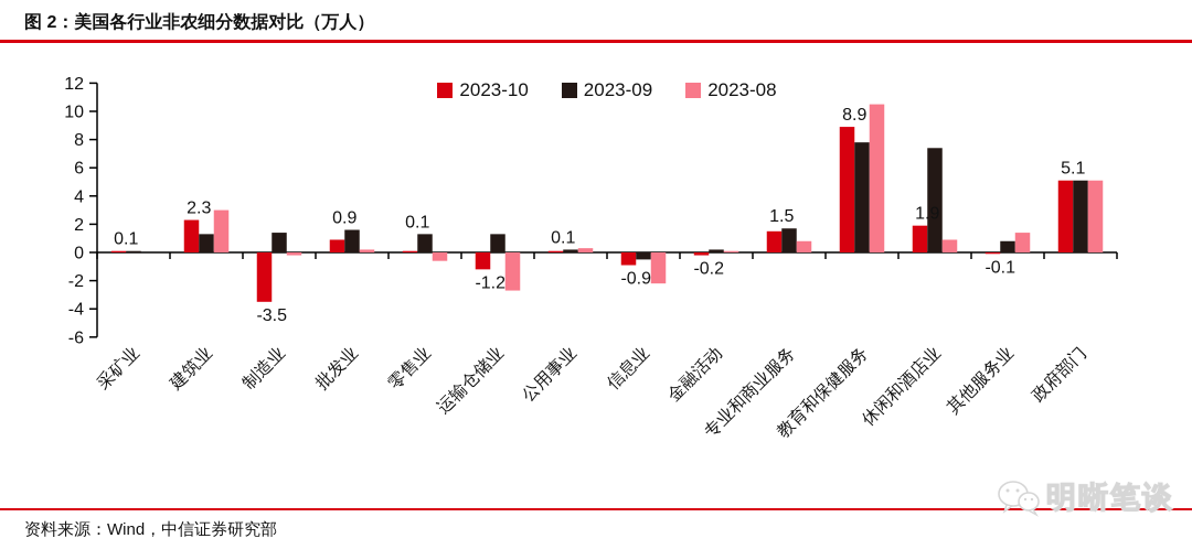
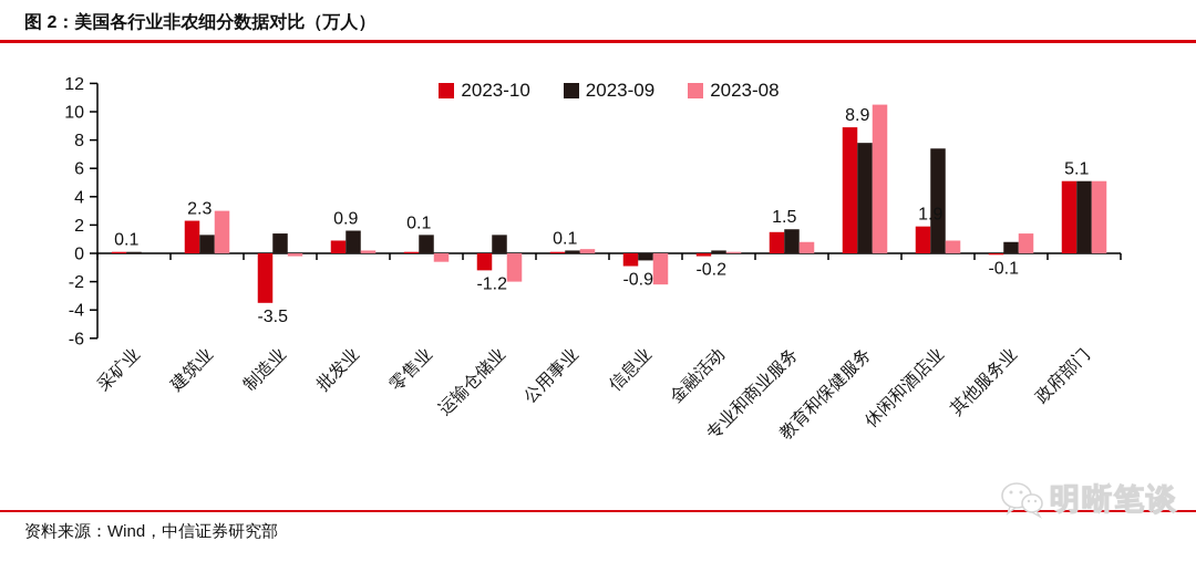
2023-08/运输仓储业: -2.7 -> -2.0
